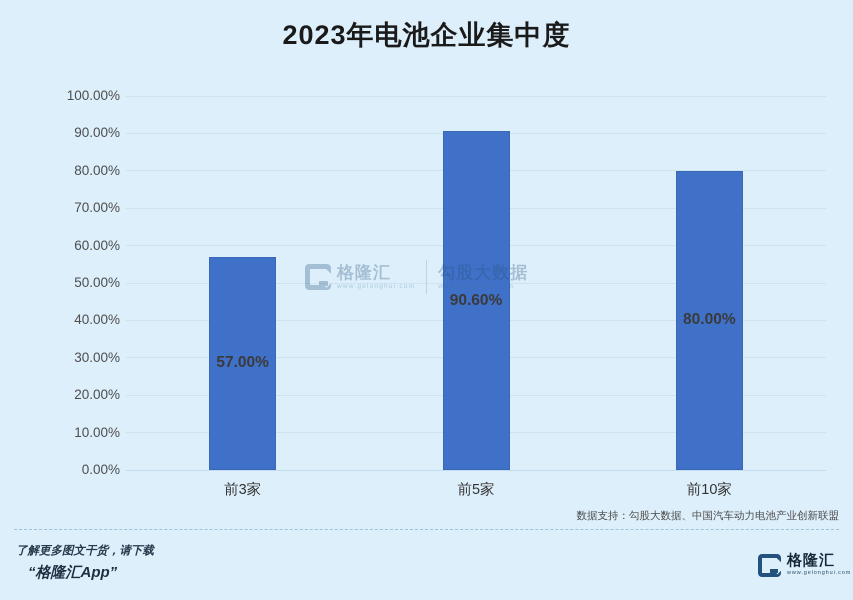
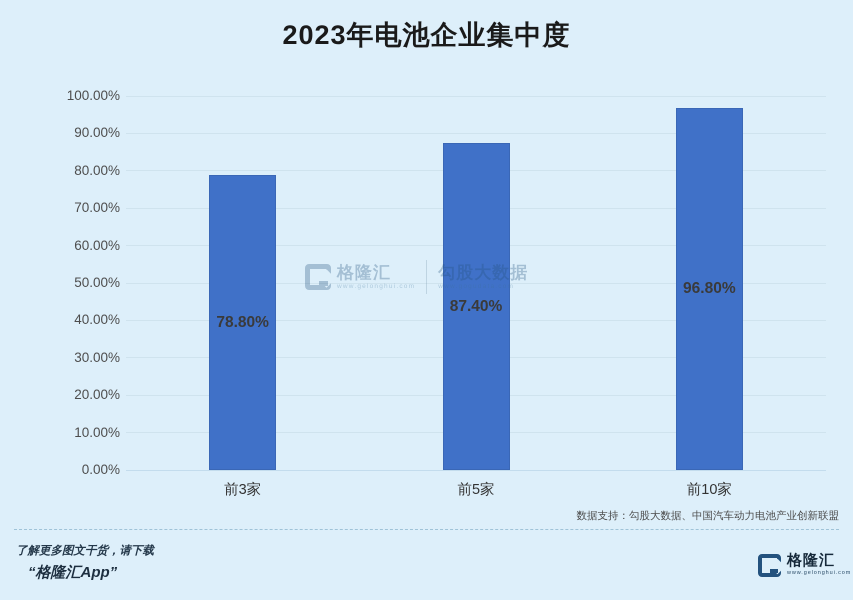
前3家: 57.00% -> 78.80%
前5家: 90.60% -> 87.40%
前10家: 80.00% -> 96.80%
